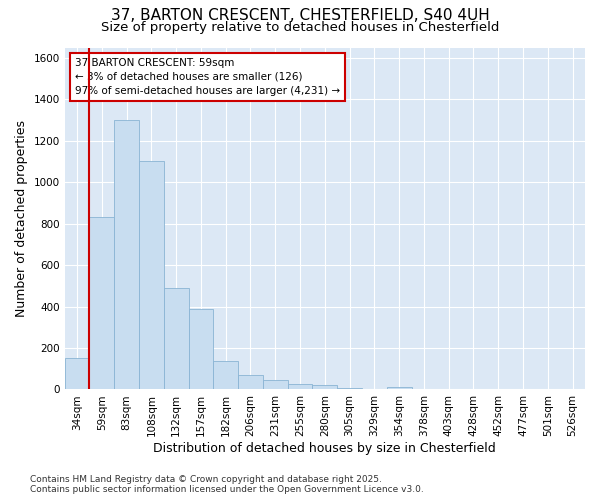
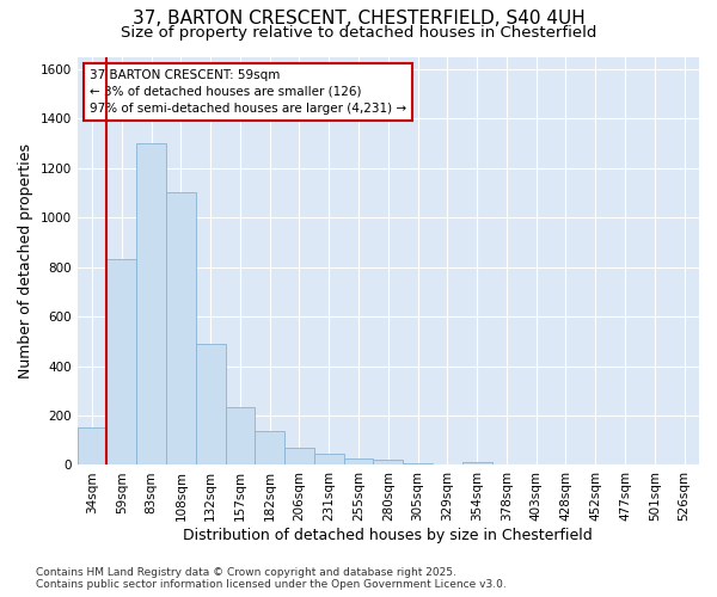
157sqm: 390 -> 235
